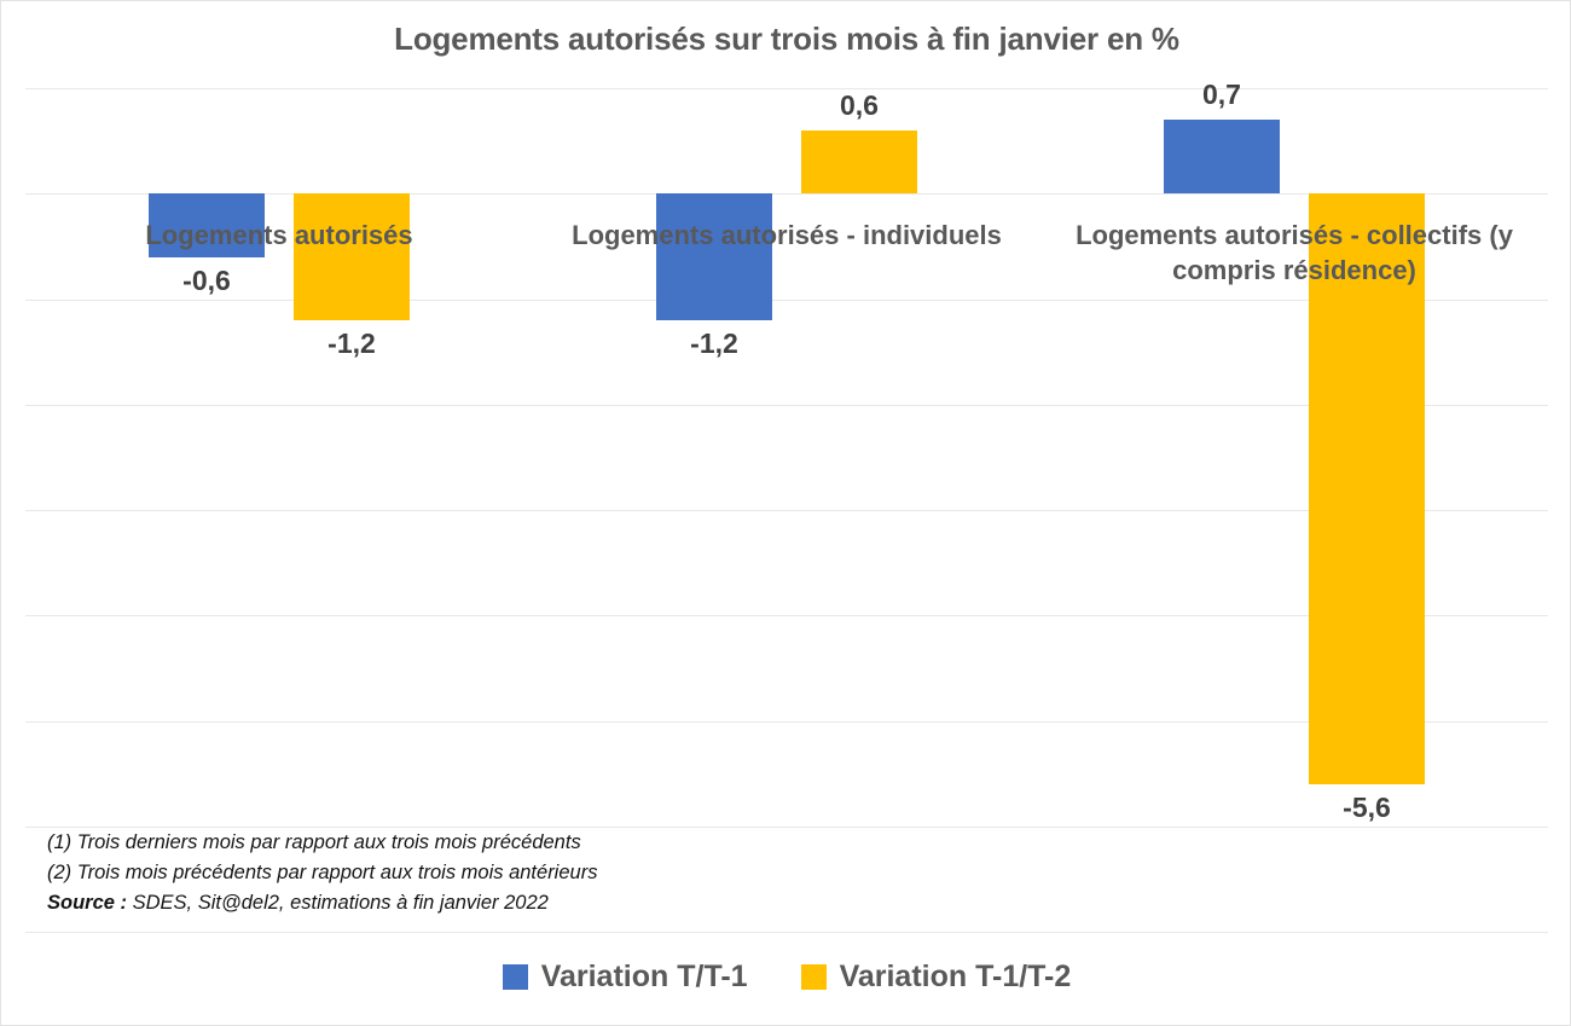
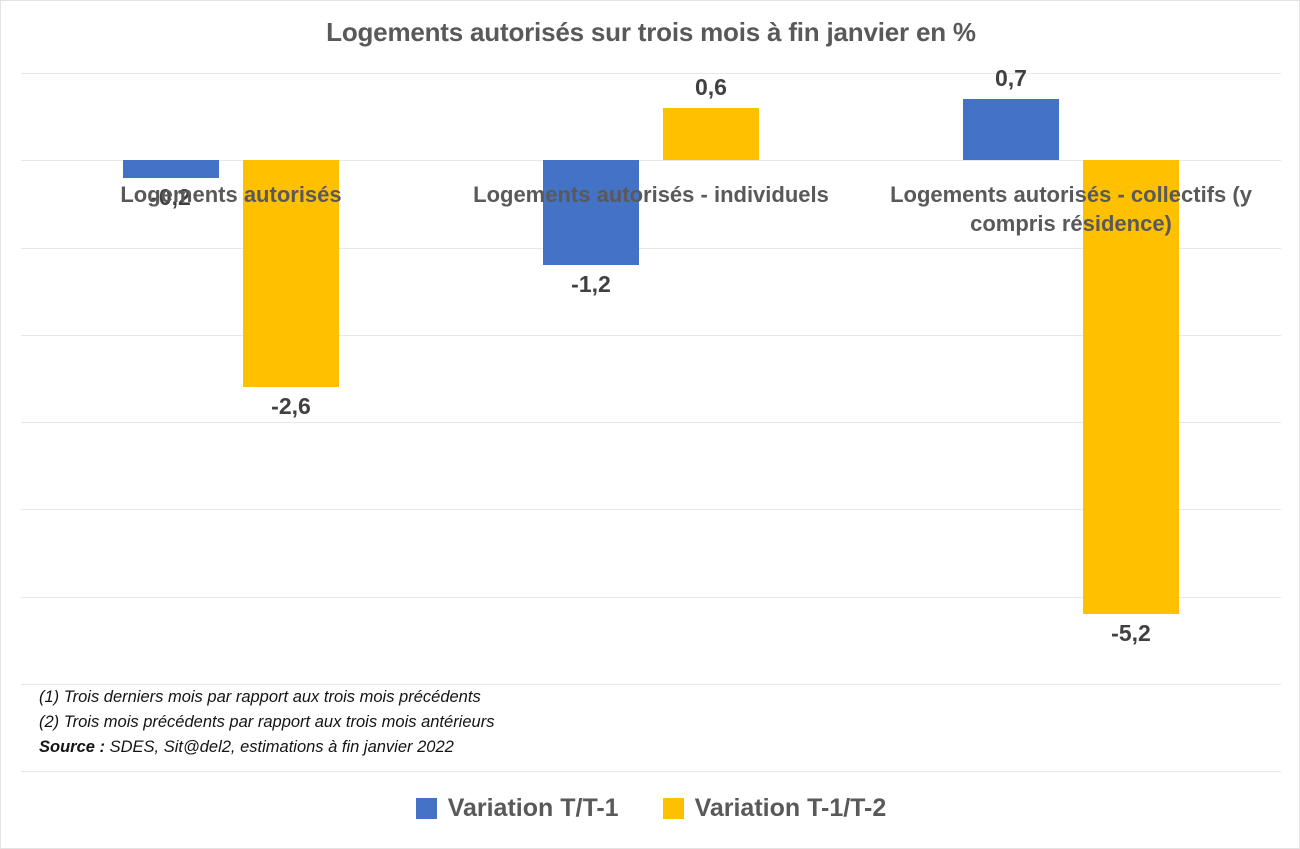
Variation T/T-1/Logements autorisés: -0,6 -> -0,2
Variation T-1/T-2/Logements autorisés: -1,2 -> -2,6
Variation T-1/T-2/Logements autorisés - collectifs (y compris résidence): -5,6 -> -5,2
